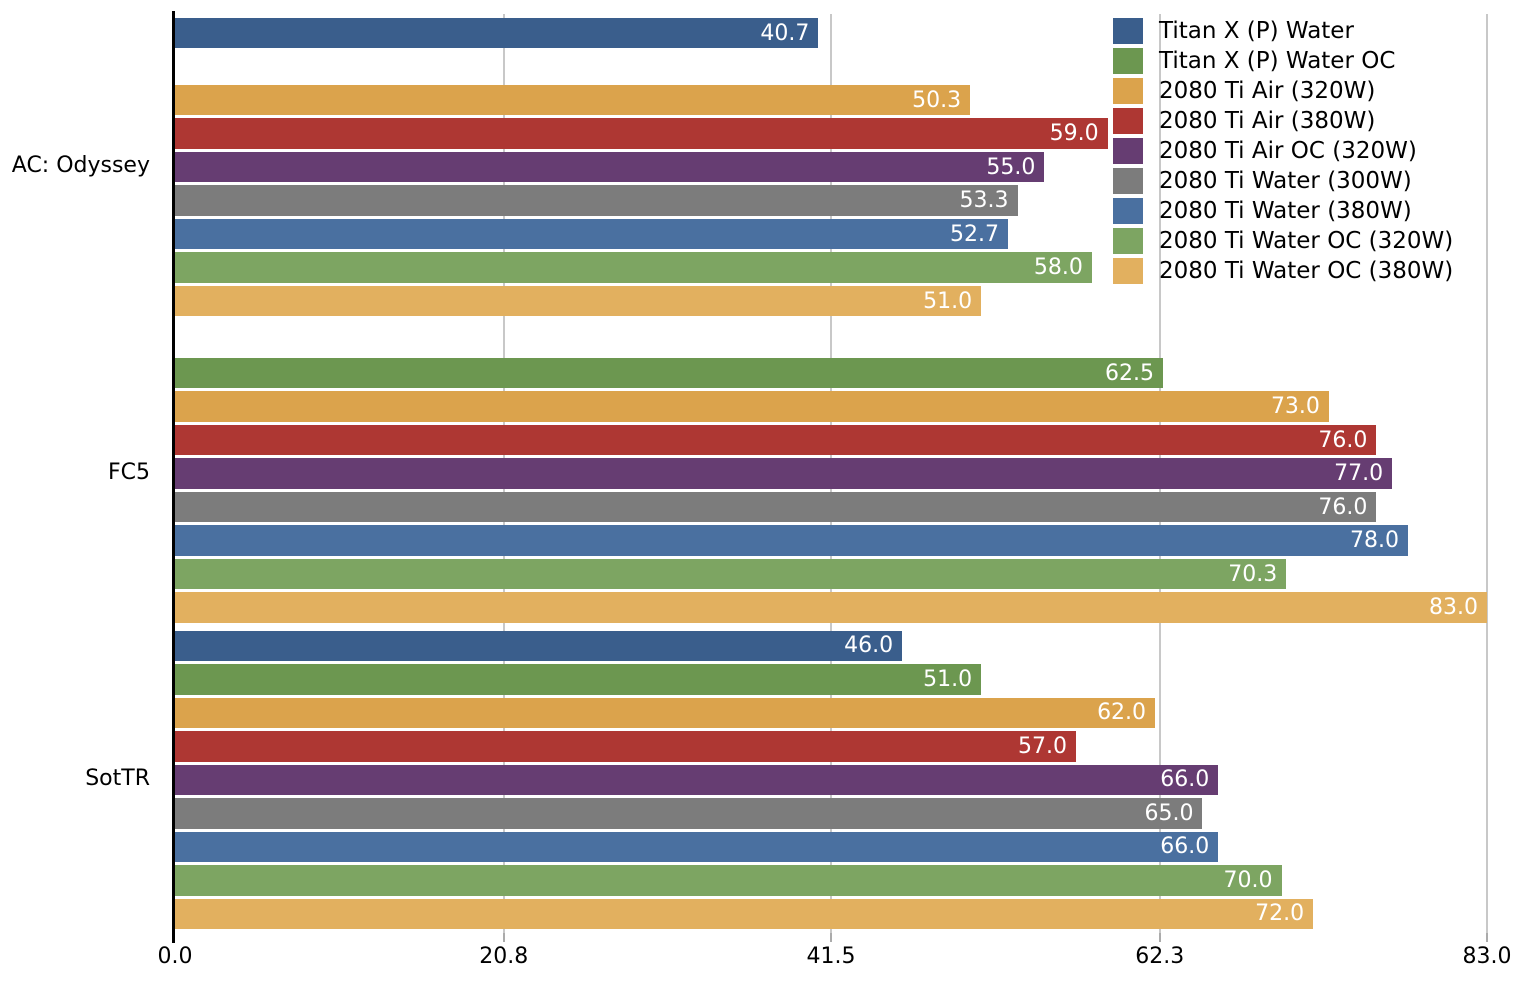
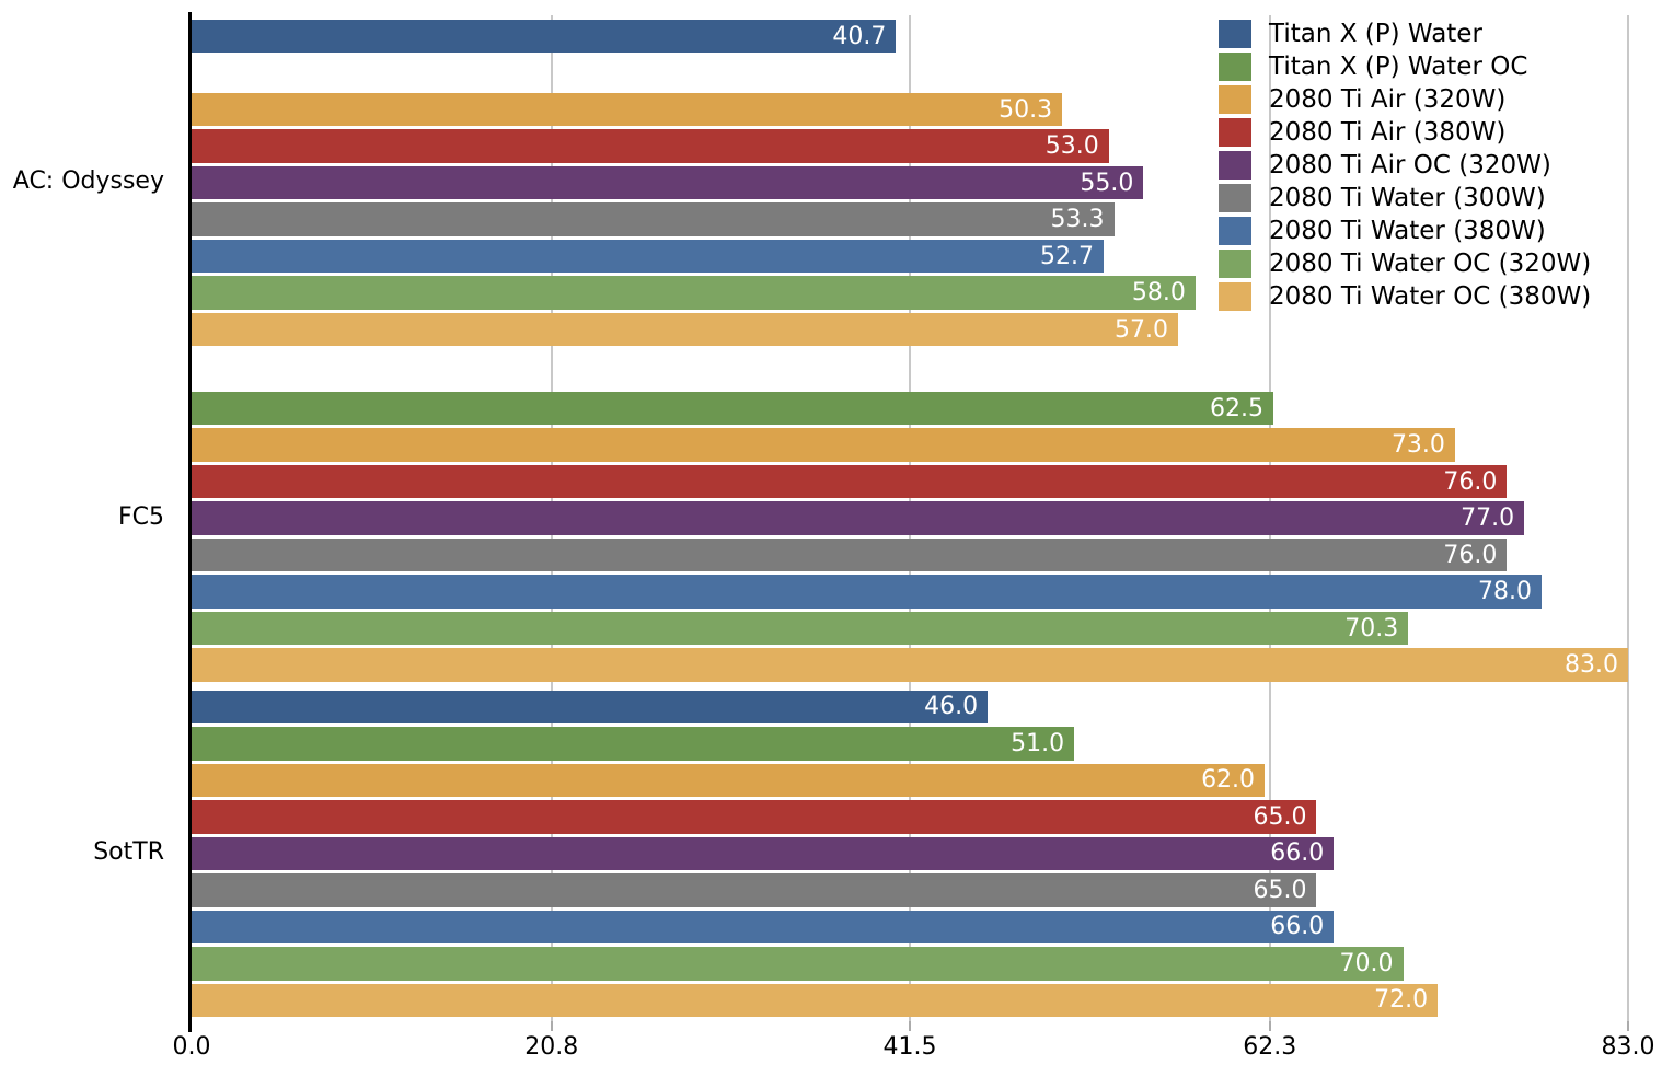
2080 Ti Air (380W)/AC: Odyssey: 59.0 -> 53.0
2080 Ti Water OC (380W)/AC: Odyssey: 51.0 -> 57.0
2080 Ti Air (380W)/SotTR: 57.0 -> 65.0
